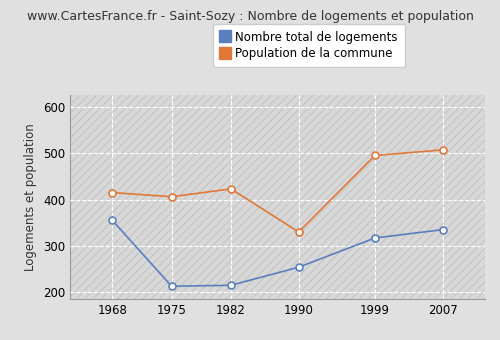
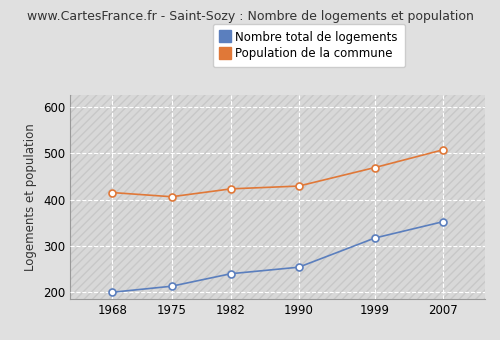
Nombre total de logements/1968: 355 -> 200
Nombre total de logements/1982: 215 -> 240
Population de la commune/1990: 330 -> 429
Population de la commune/1999: 495 -> 469
Nombre total de logements/2007: 335 -> 352
